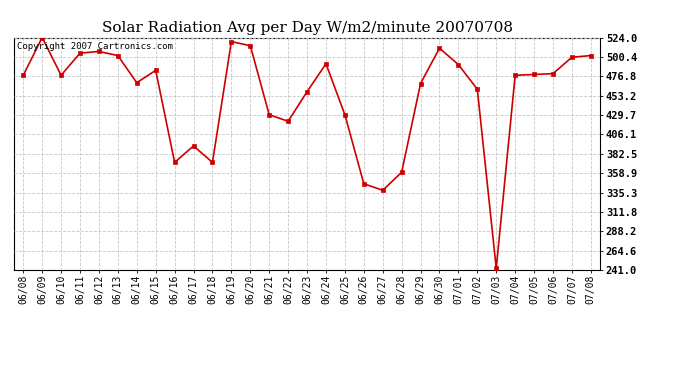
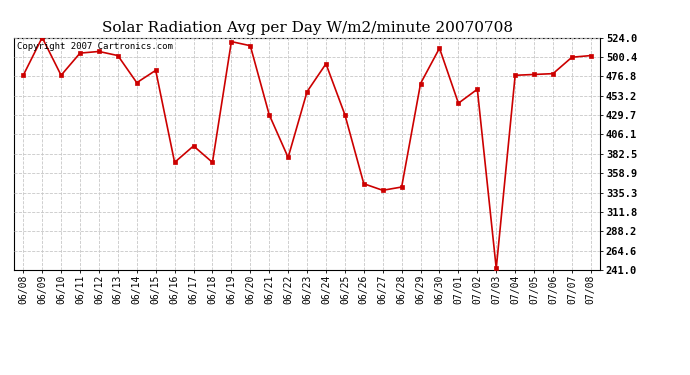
06/22: 422 -> 378
06/28: 360 -> 342
07/01: 491 -> 444
